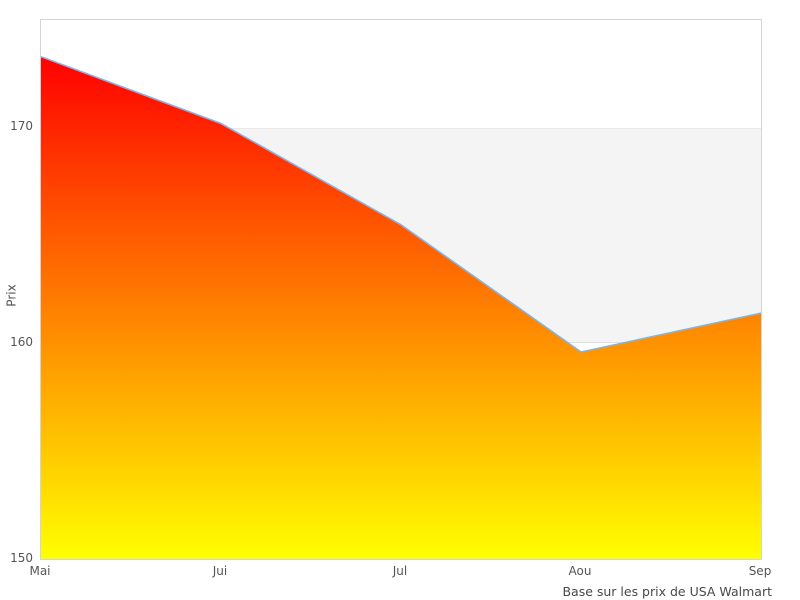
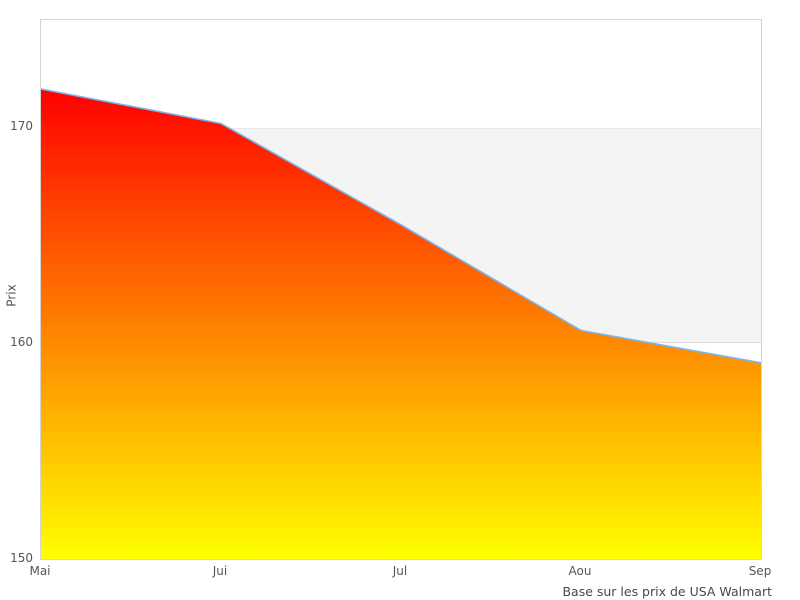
Mai: 173.3 -> 171.8
Aou: 159.6 -> 160.6
Sep: 161.4 -> 159.1
